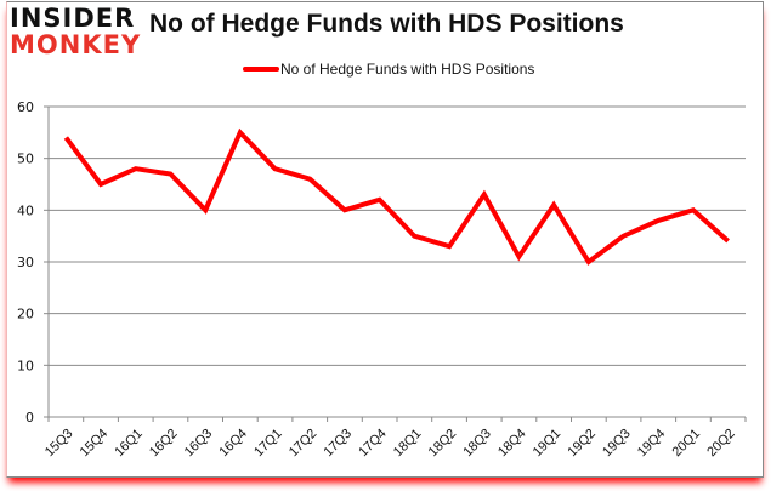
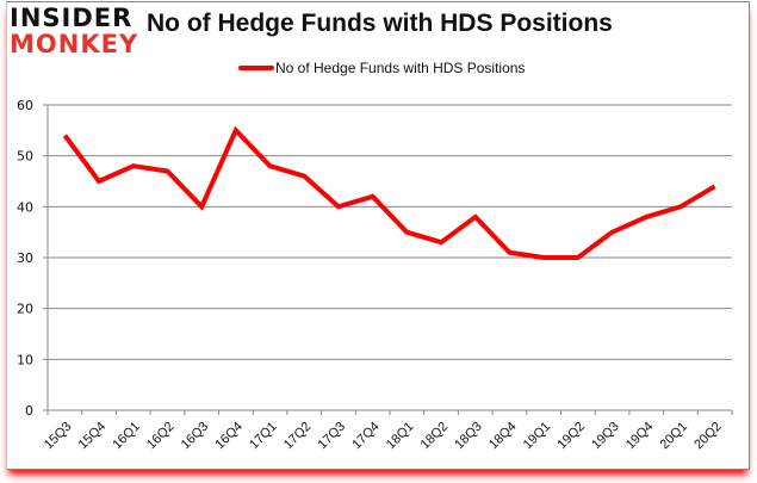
18Q3: 43 -> 38
19Q1: 41 -> 30
20Q2: 34 -> 44
